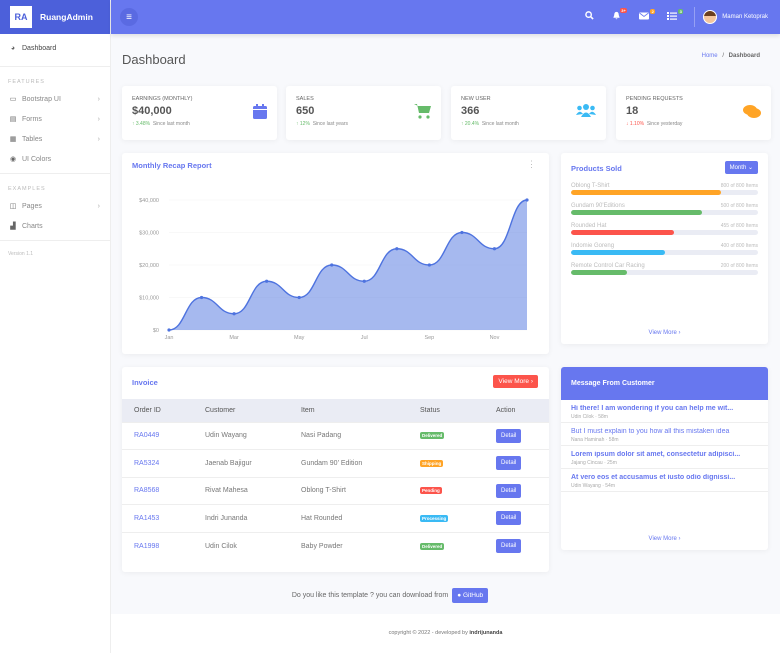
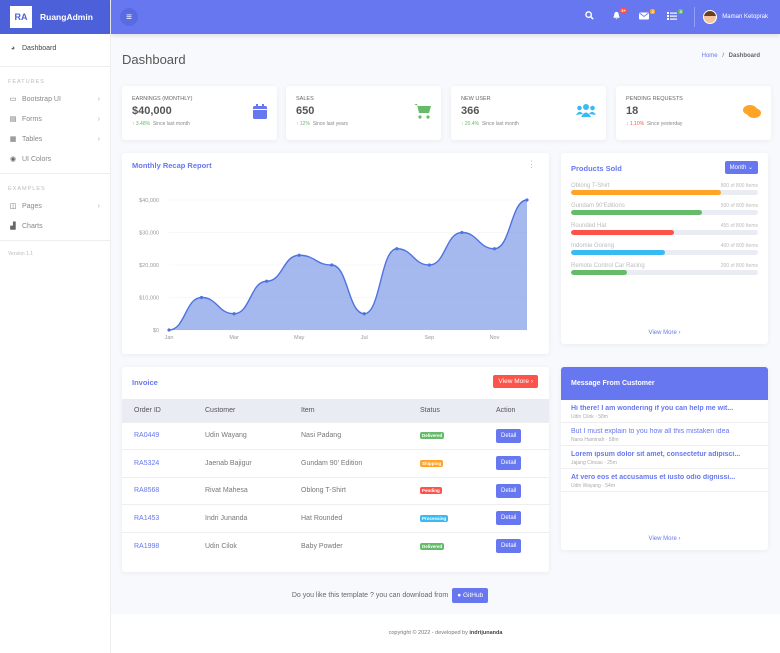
May: $10000 -> $23000
Jul: $15000 -> $5000
